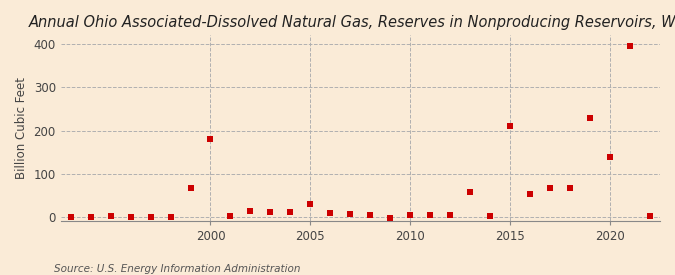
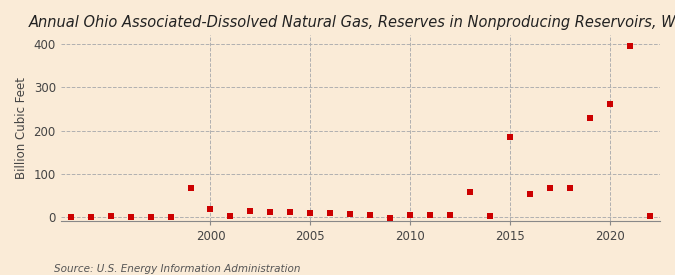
2000: 180 -> 18
2005: 30 -> 9
2015: 210 -> 185
2020: 140 -> 262
